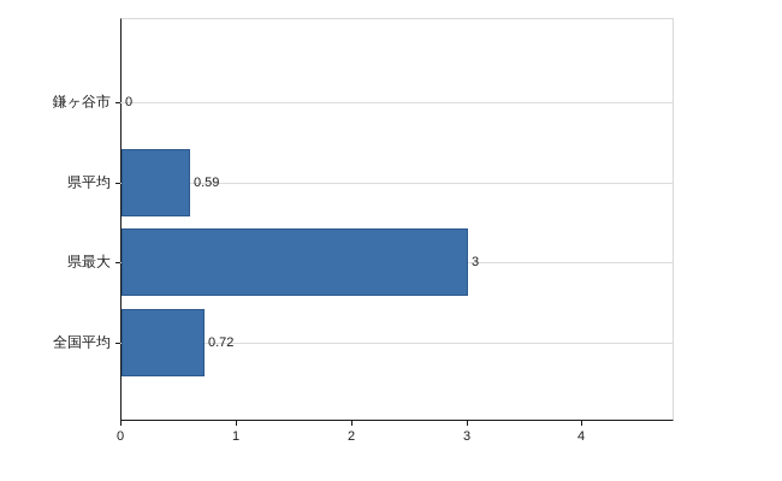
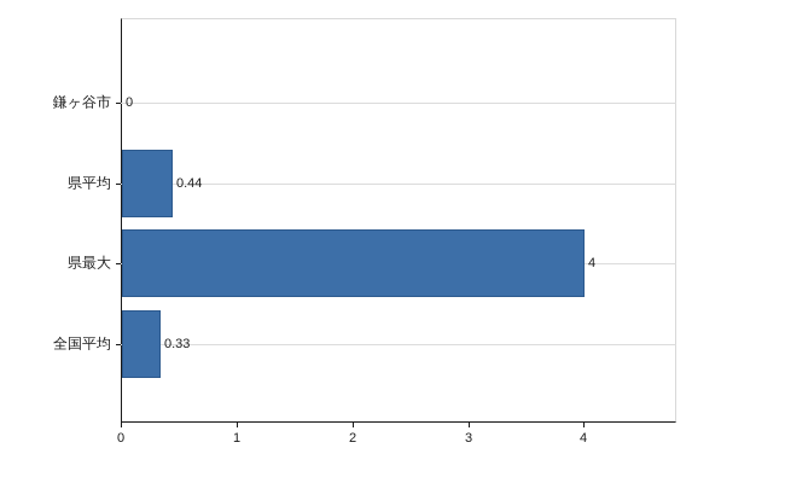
県平均: 0.59 -> 0.44
県最大: 3 -> 4
全国平均: 0.72 -> 0.33
